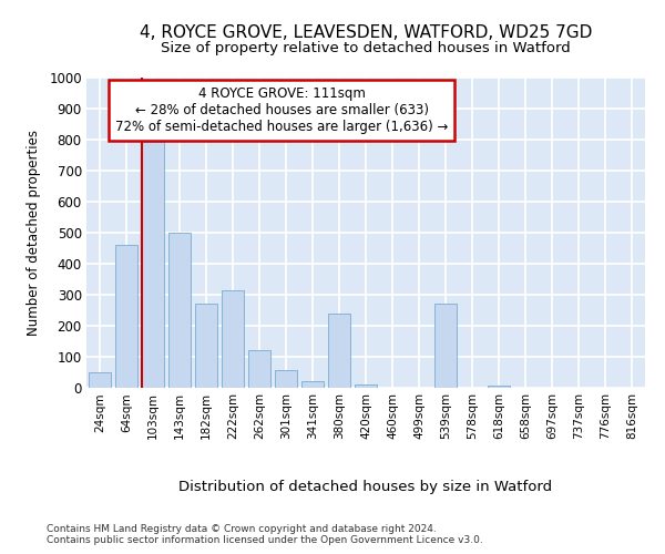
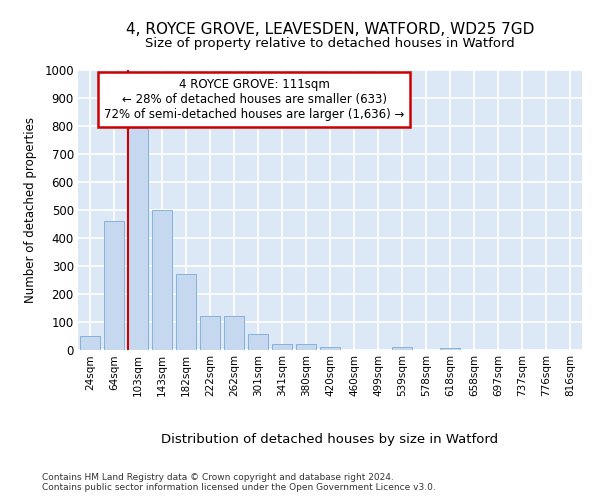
222sqm: 315 -> 120
380sqm: 240 -> 20
539sqm: 270 -> 12
